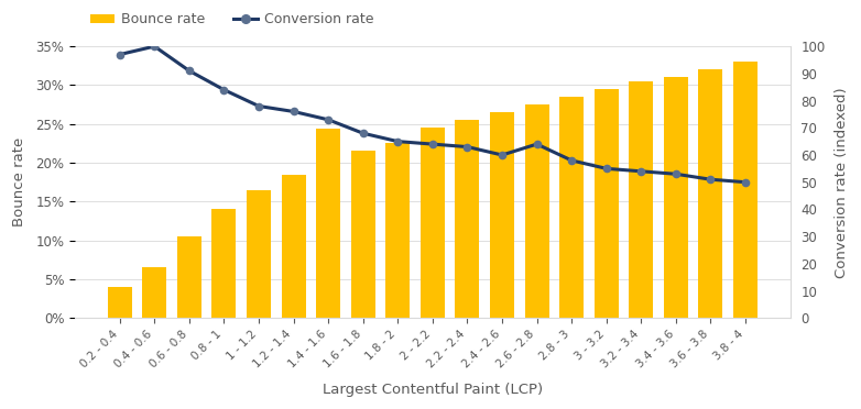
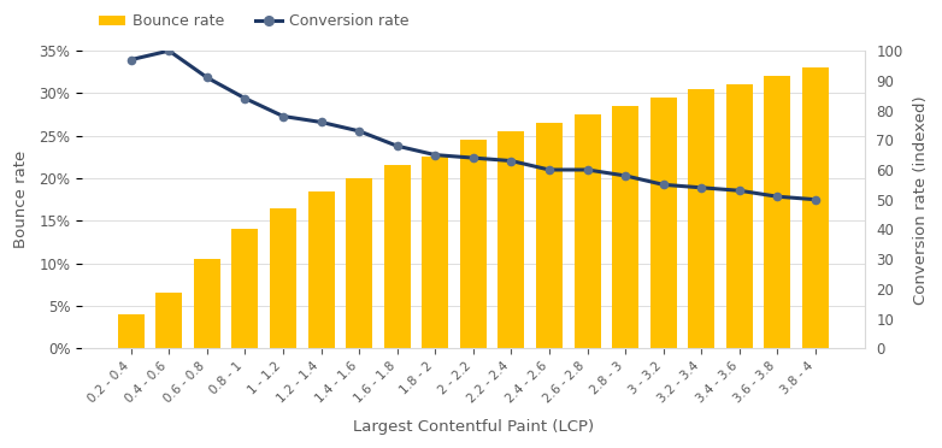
Bounce rate/1.4 - 1.6: 24.4% -> 20.0%
Conversion rate/2.6 - 2.8: 64 -> 60
